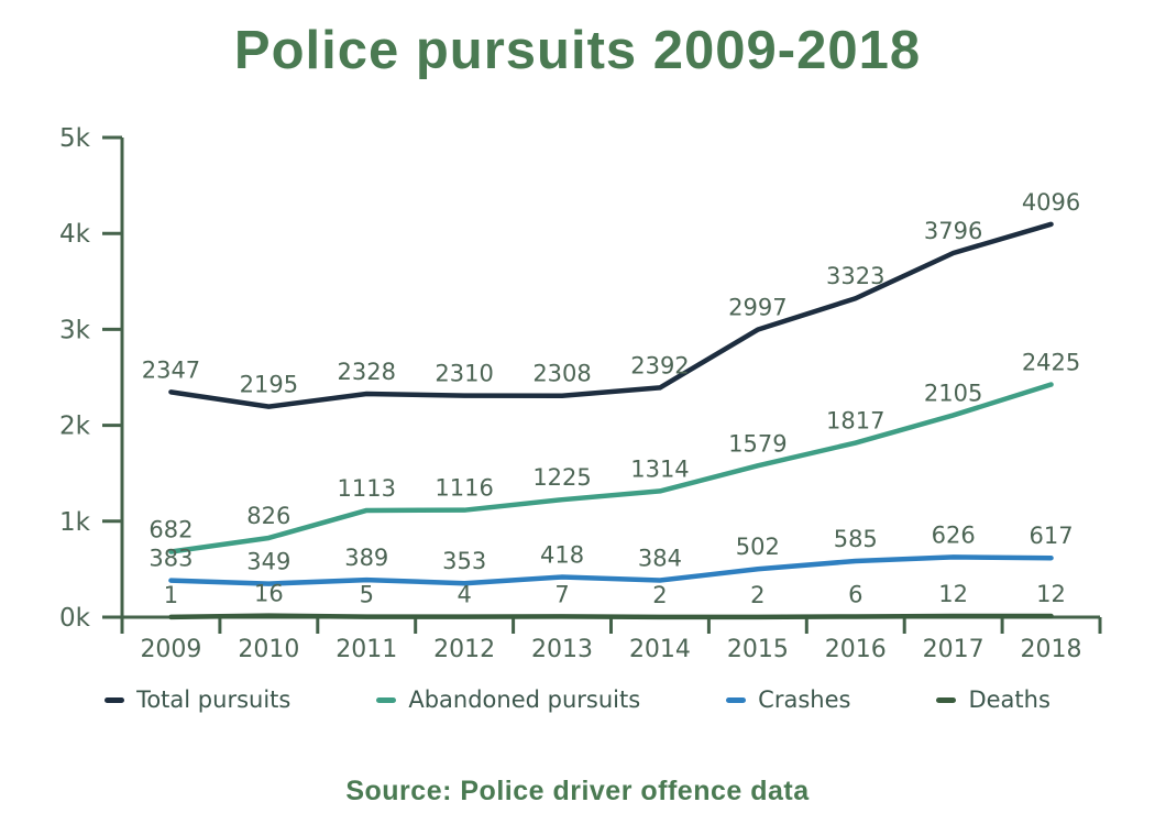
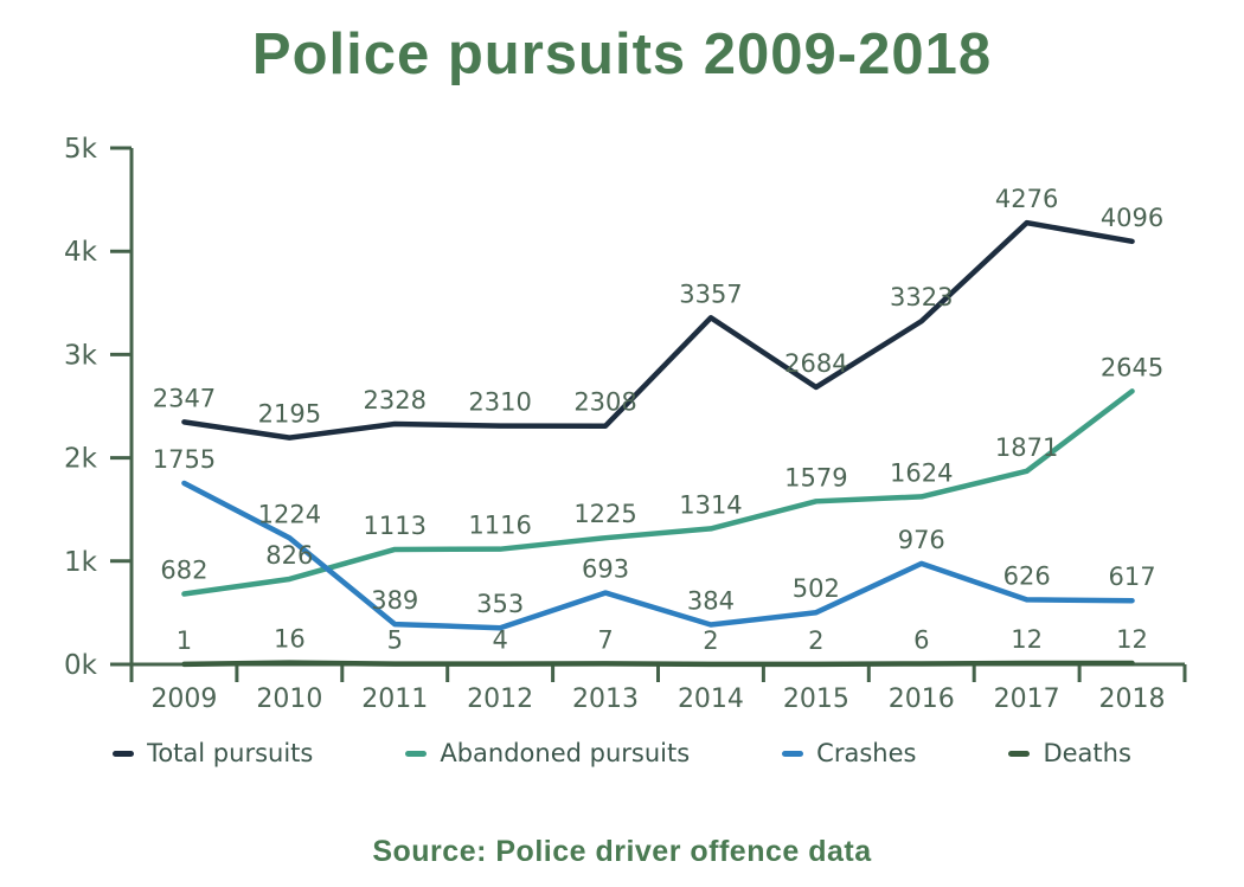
Crashes/2009: 383 -> 1755
Crashes/2010: 349 -> 1224
Crashes/2013: 418 -> 693
Total pursuits/2014: 2392 -> 3357
Total pursuits/2015: 2997 -> 2684
Abandoned pursuits/2016: 1817 -> 1624
Crashes/2016: 585 -> 976
Total pursuits/2017: 3796 -> 4276
Abandoned pursuits/2017: 2105 -> 1871
Abandoned pursuits/2018: 2425 -> 2645
